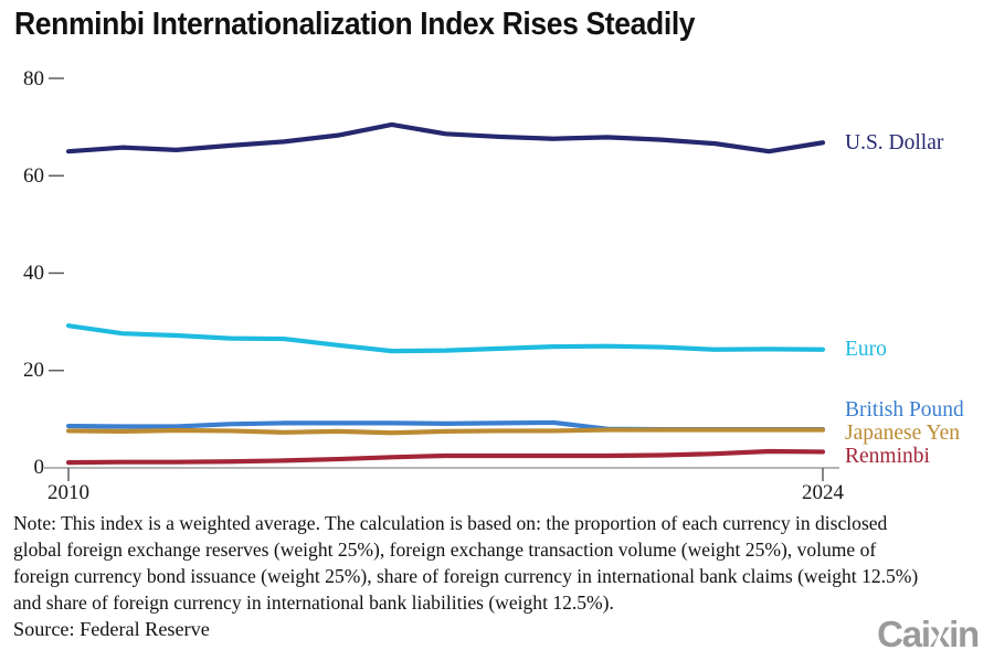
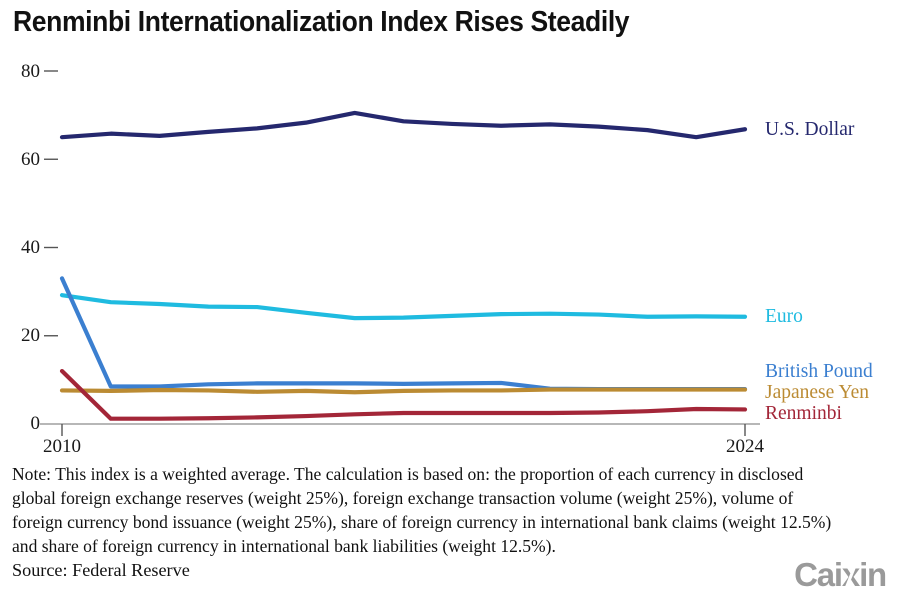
British Pound/2010: 9 -> 33
Renminbi/2010: 1 -> 12
